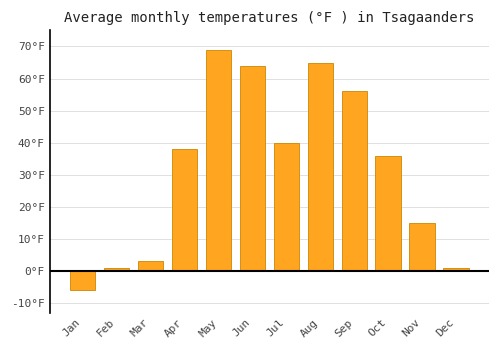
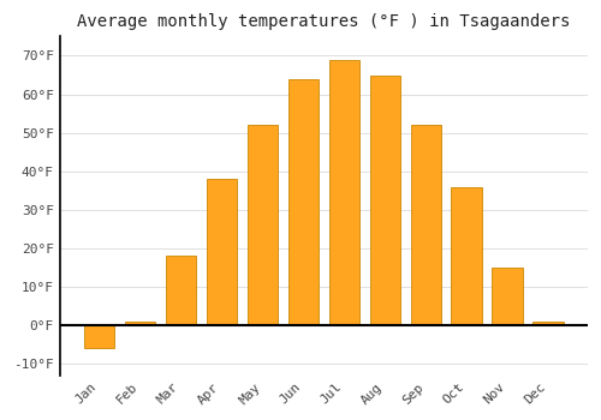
Mar: 3°F -> 18°F
May: 69°F -> 52°F
Jul: 40°F -> 69°F
Sep: 56°F -> 52°F
